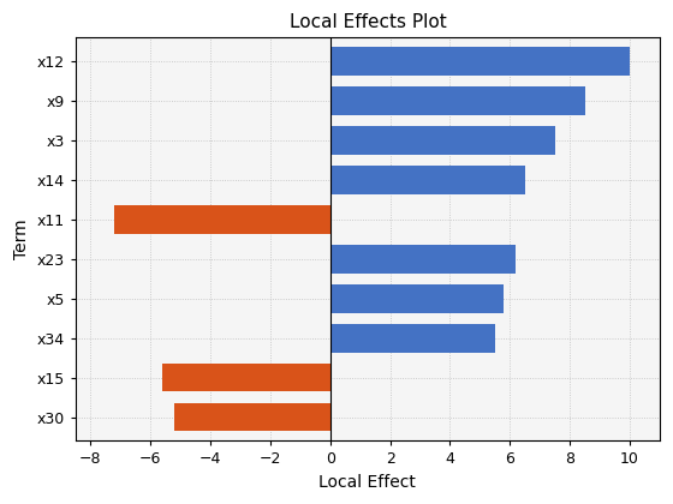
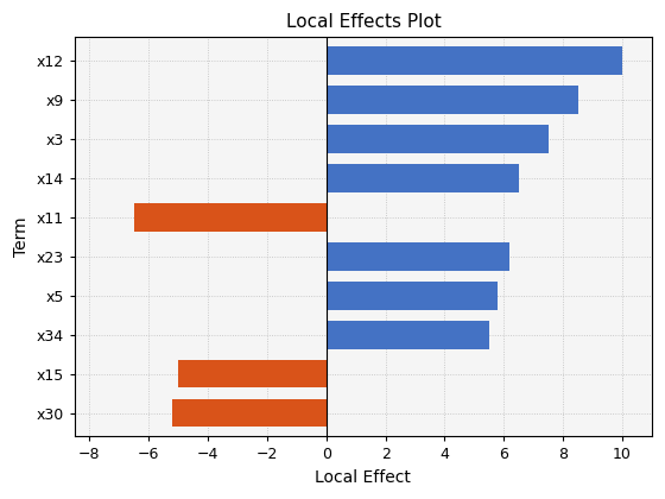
x11: -7.2 -> -6.5
x15: -5.6 -> -5.0
